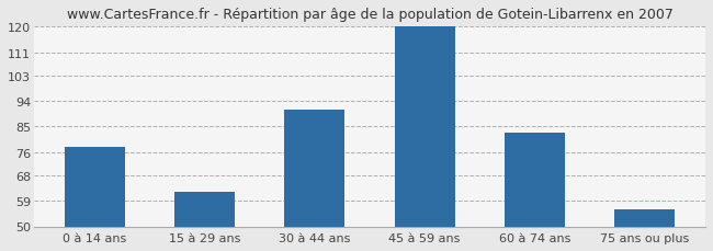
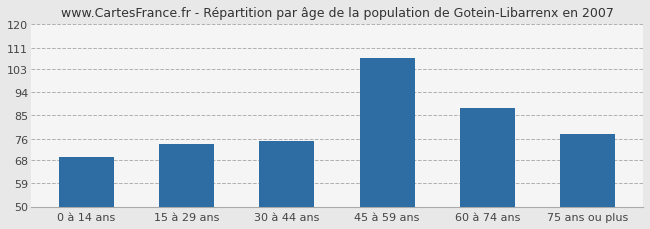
0 à 14 ans: 78 -> 69
15 à 29 ans: 62 -> 74
30 à 44 ans: 91 -> 75
45 à 59 ans: 120 -> 107
60 à 74 ans: 83 -> 88
75 ans ou plus: 56 -> 78
